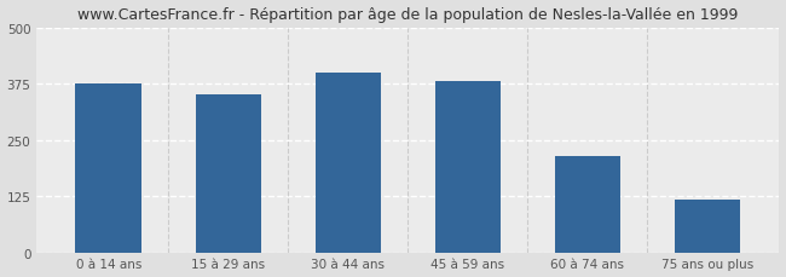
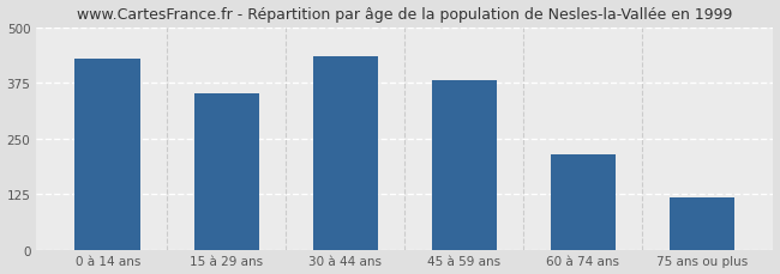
0 à 14 ans: 377 -> 430
30 à 44 ans: 400 -> 435
